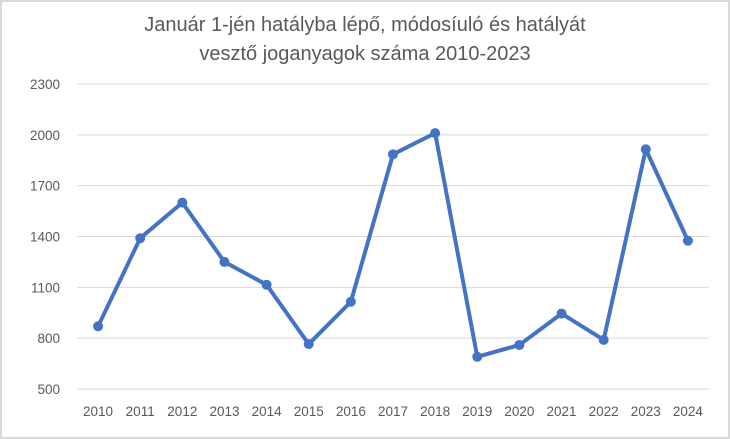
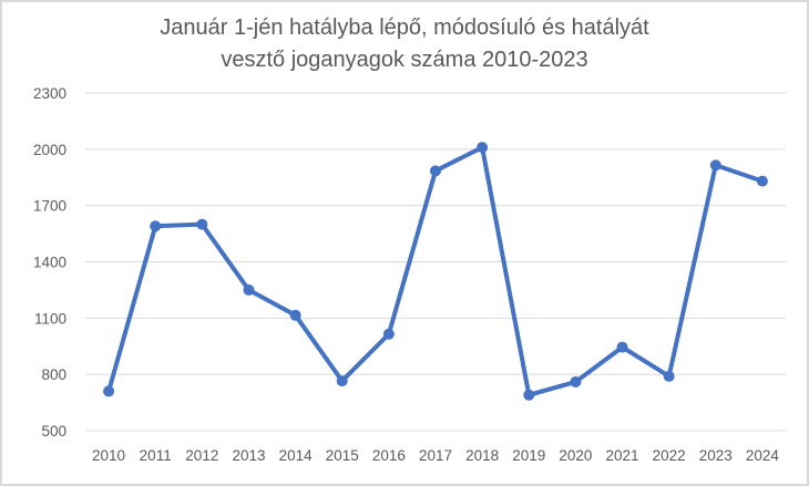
2010: 870 -> 710
2011: 1390 -> 1590
2024: 1380 -> 1830
